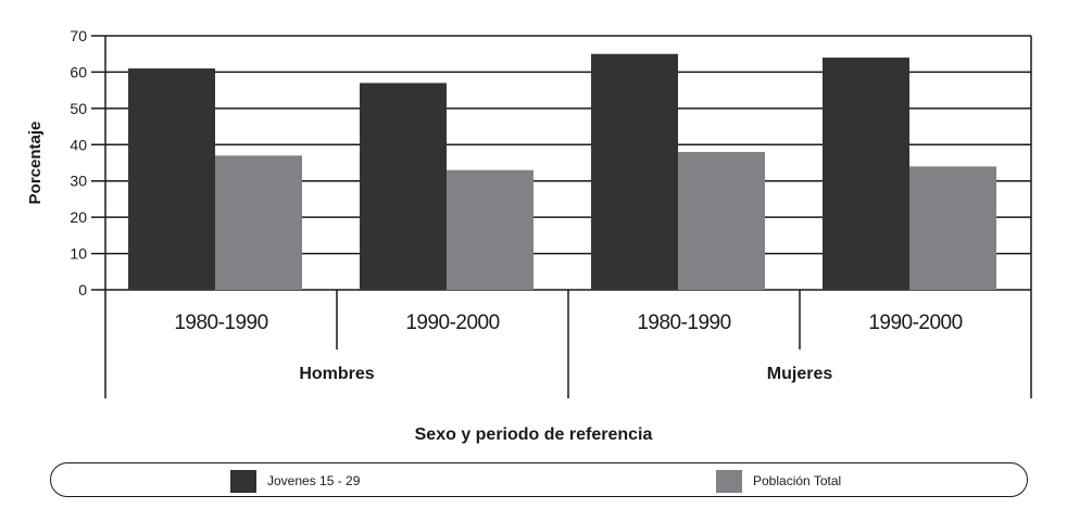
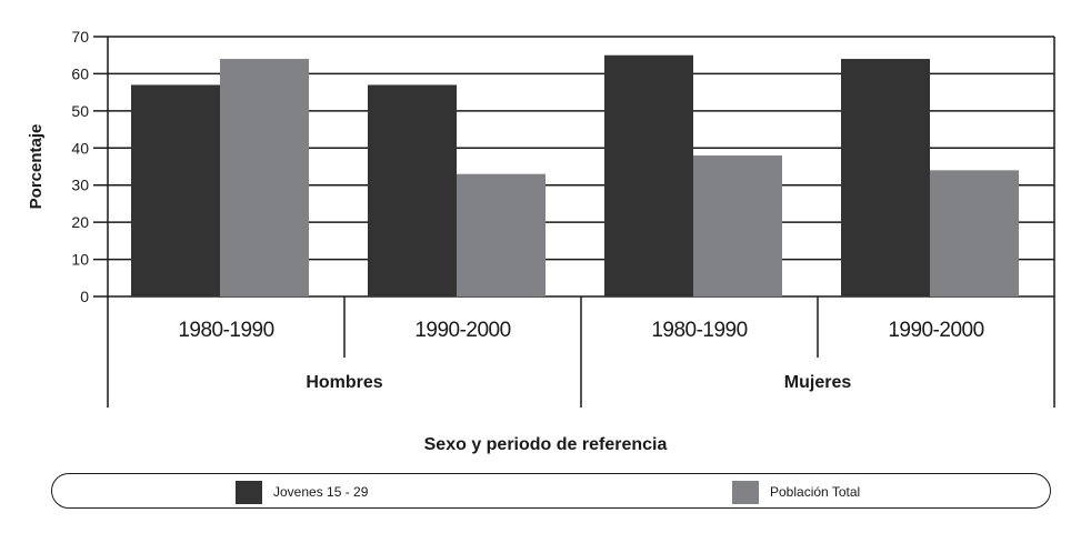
Jovenes 15 - 29/Hombres 1980-1990: 61 -> 57
Población Total/Hombres 1980-1990: 37 -> 64
